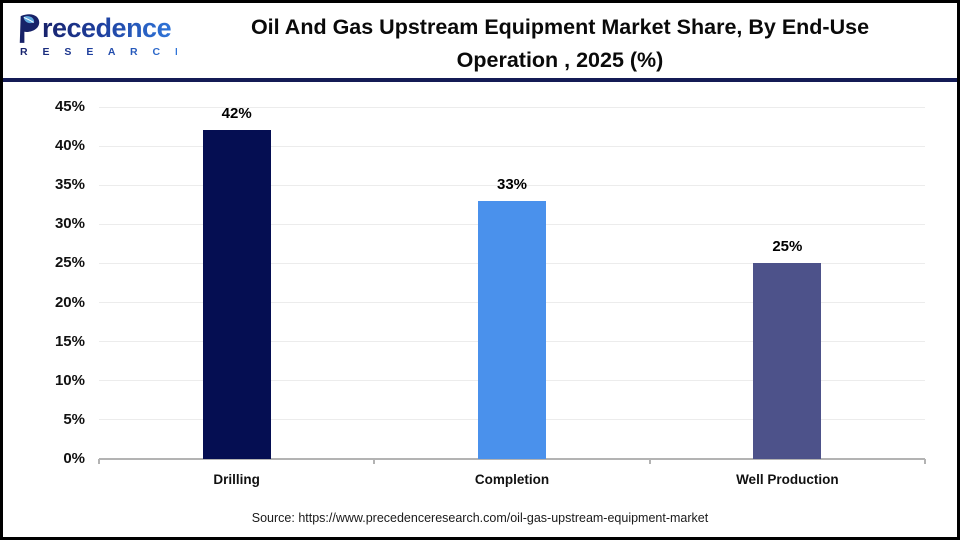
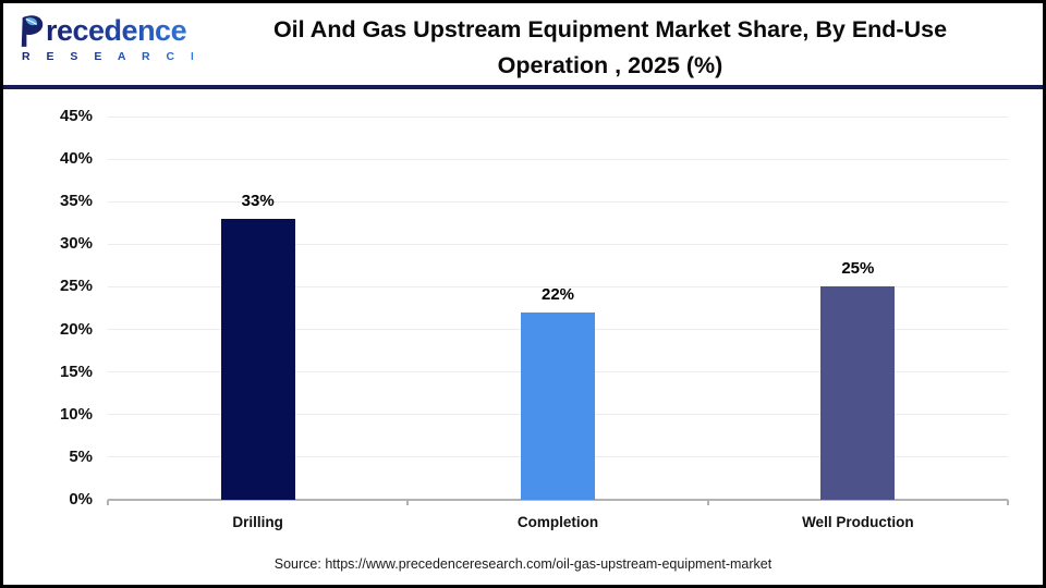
Drilling: 42% -> 33%
Completion: 33% -> 22%
